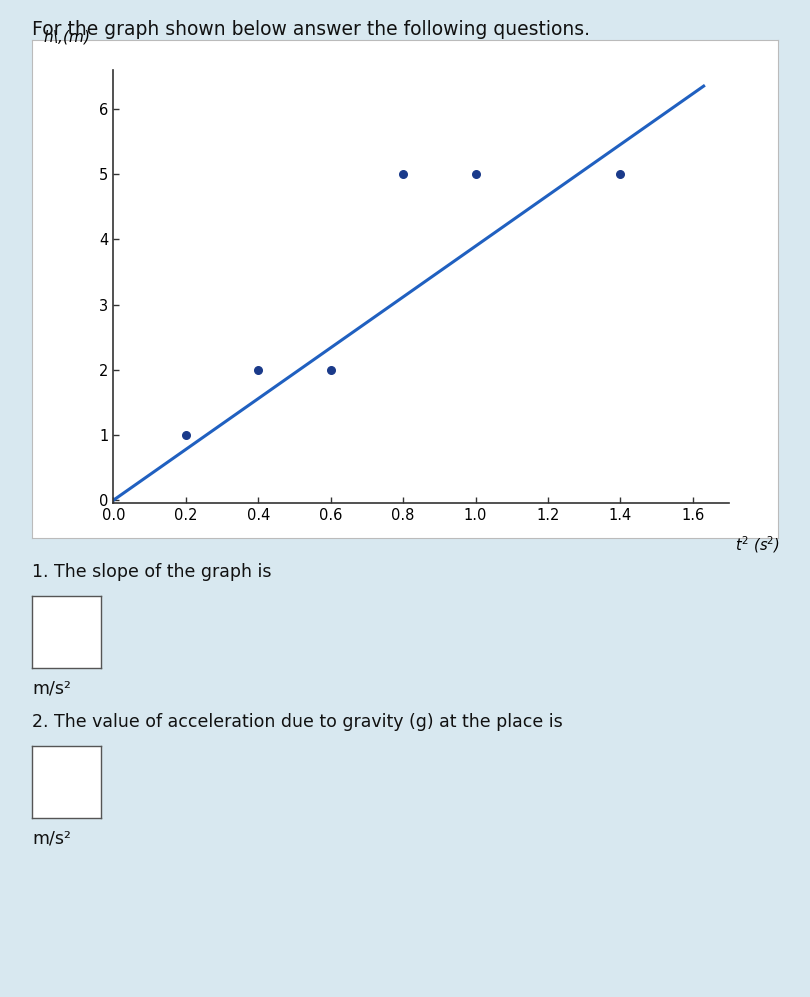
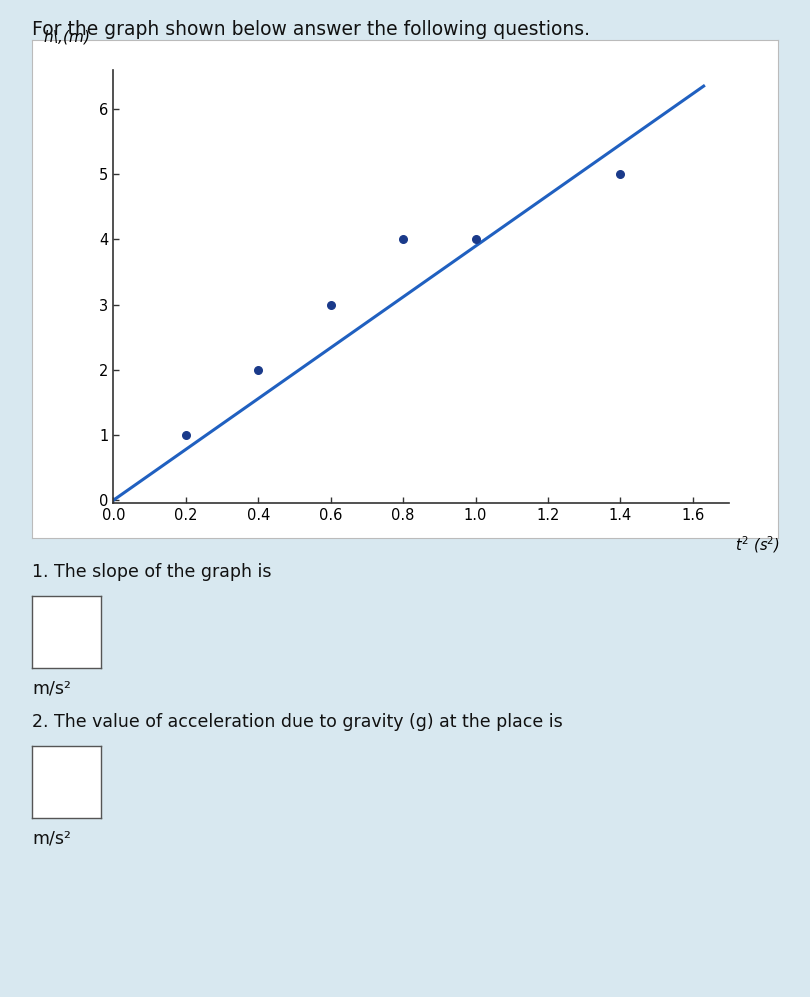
0.6: 2 -> 3
0.8: 5 -> 4
1.0: 5 -> 4
